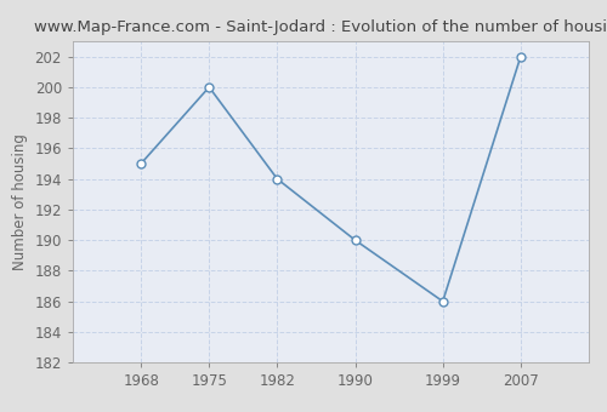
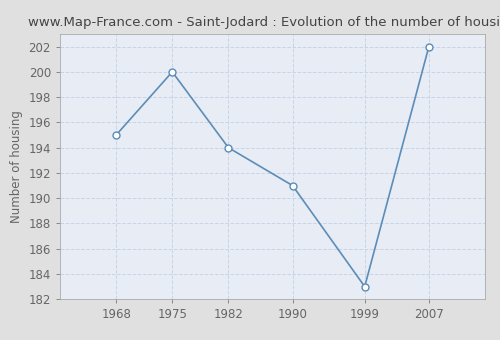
1990: 190 -> 191
1999: 186 -> 183
